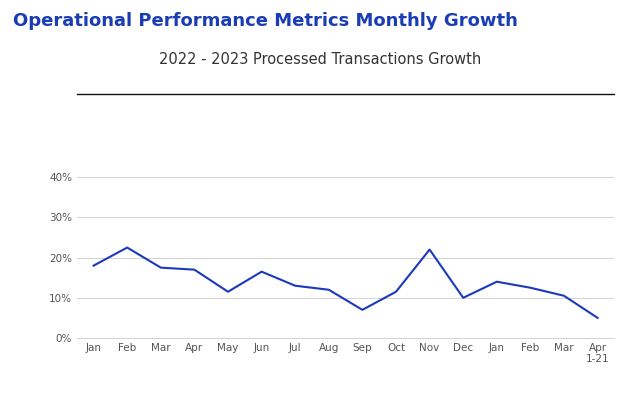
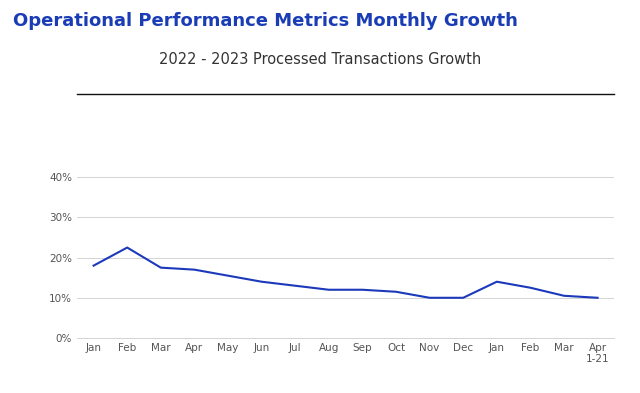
May: 11.5% -> 15.5%
Jun: 16.5% -> 14.0%
Sep: 7.0% -> 12.0%
Nov: 22.0% -> 10.0%
Apr 1-21: 5.0% -> 10.0%
